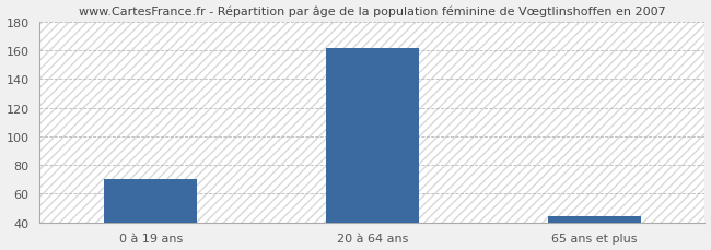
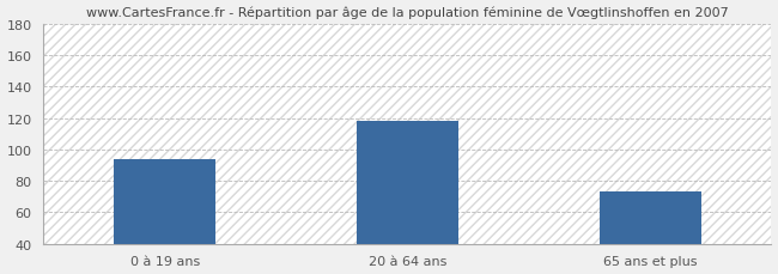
0 à 19 ans: 70 -> 94
20 à 64 ans: 162 -> 118
65 ans et plus: 44 -> 73
